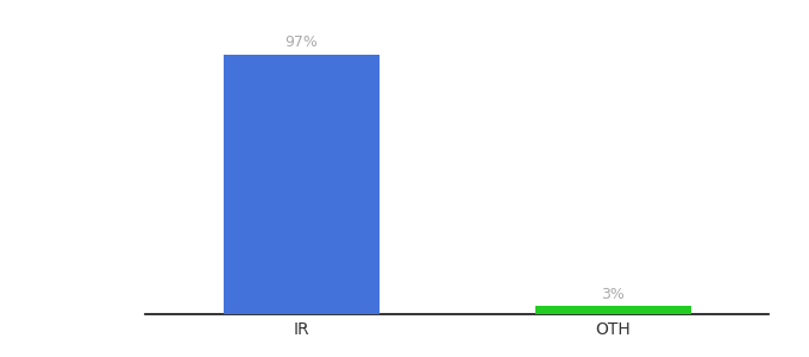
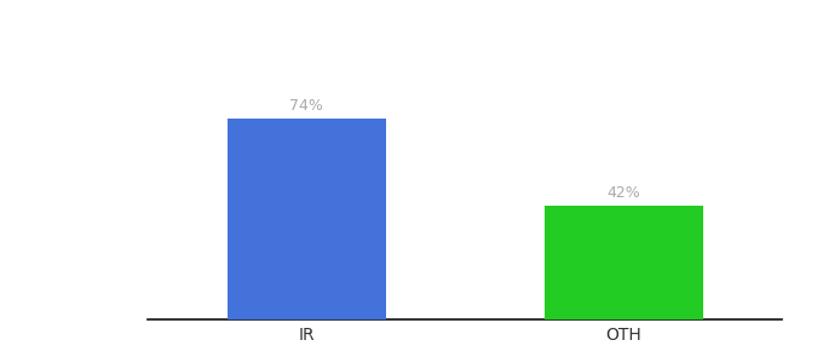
IR: 97% -> 74%
OTH: 3% -> 42%
